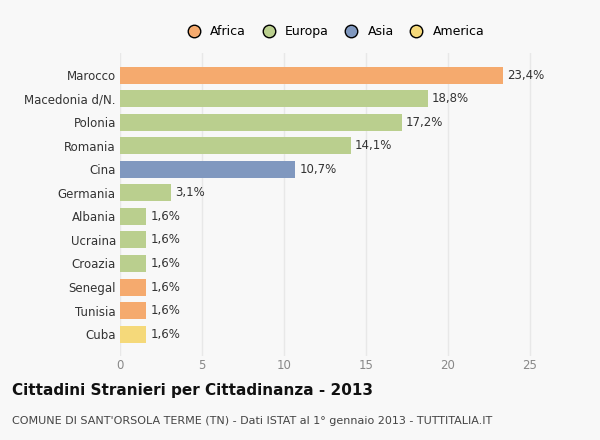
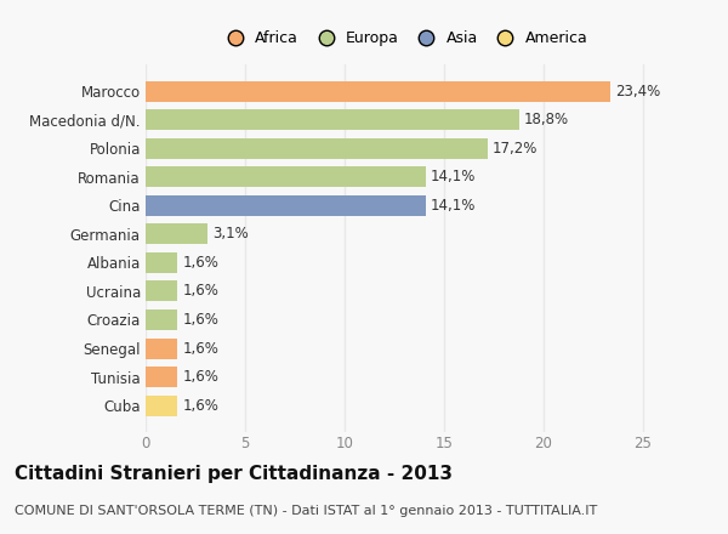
Cina: 10,7% -> 14,1%
